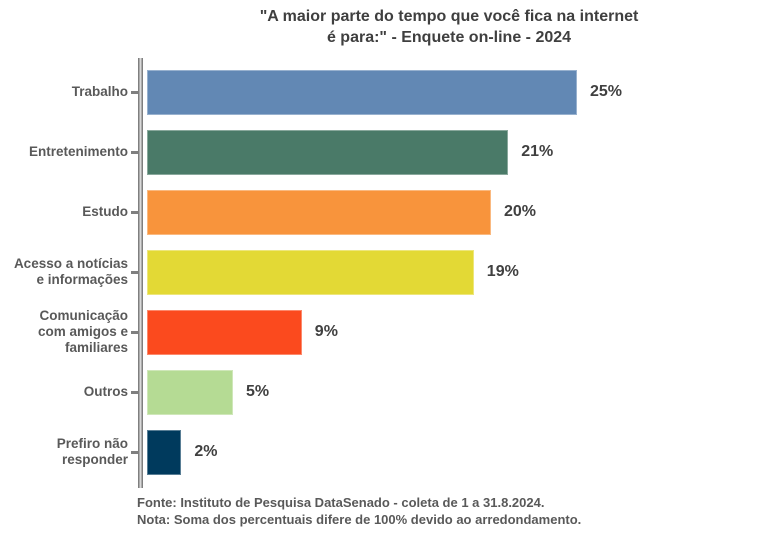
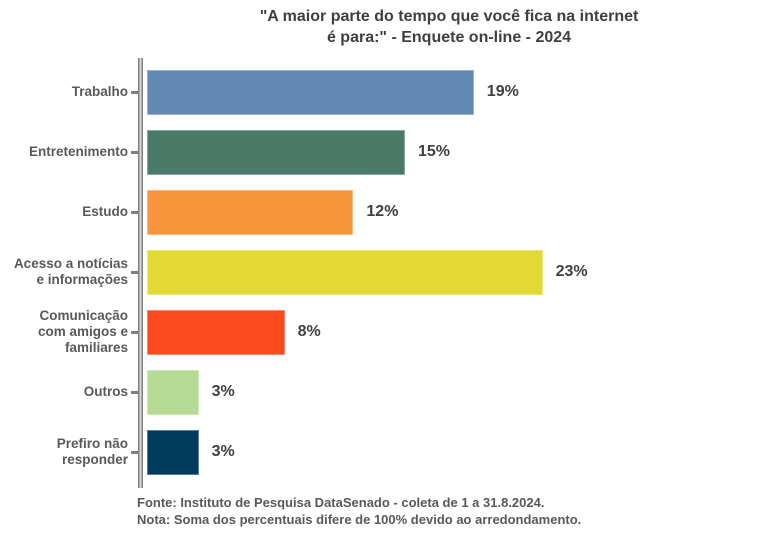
Trabalho: 25% -> 19%
Entretenimento: 21% -> 15%
Estudo: 20% -> 12%
Acesso a notícias e informações: 19% -> 23%
Comunicação com amigos e familiares: 9% -> 8%
Outros: 5% -> 3%
Prefiro não responder: 2% -> 3%
